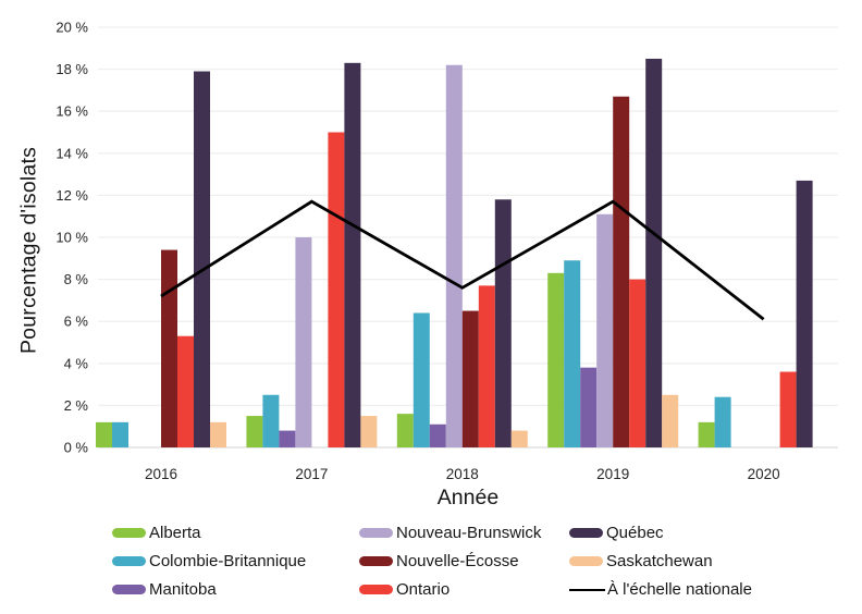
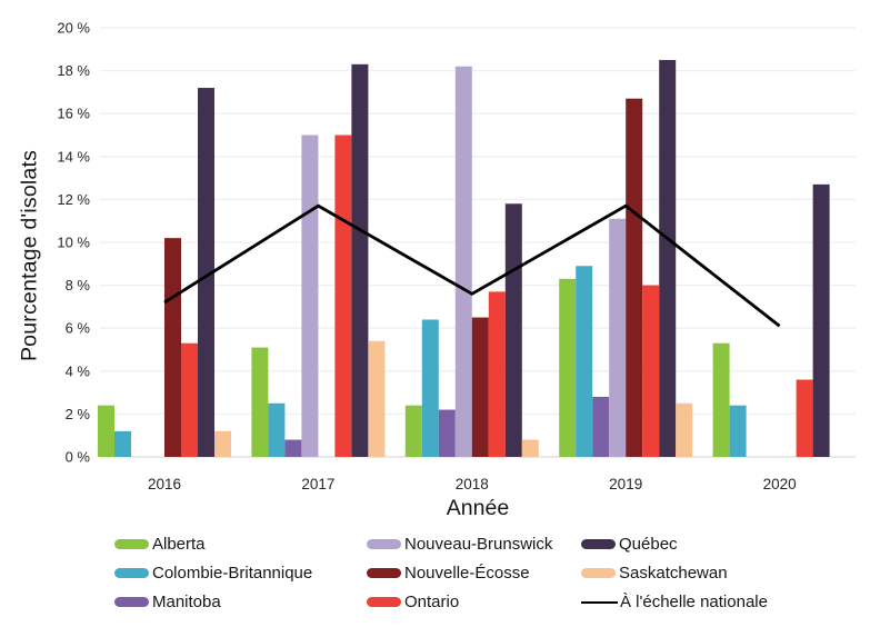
Alberta/2016: 1.2% -> 2.4%
Nouvelle-Écosse/2016: 9.4% -> 10.2%
Québec/2016: 17.9% -> 17.2%
Alberta/2017: 1.5% -> 5.1%
Nouveau-Brunswick/2017: 10.0% -> 15.0%
Saskatchewan/2017: 1.5% -> 5.4%
Alberta/2018: 1.6% -> 2.4%
Manitoba/2018: 1.1% -> 2.2%
Manitoba/2019: 3.8% -> 2.8%
Alberta/2020: 1.2% -> 5.3%
